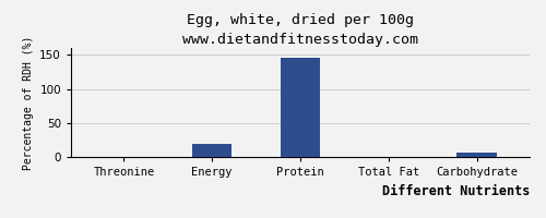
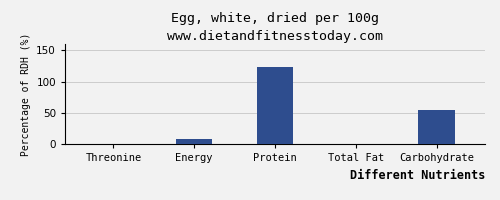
Energy: 20 -> 8
Protein: 145 -> 124
Carbohydrate: 7 -> 54
